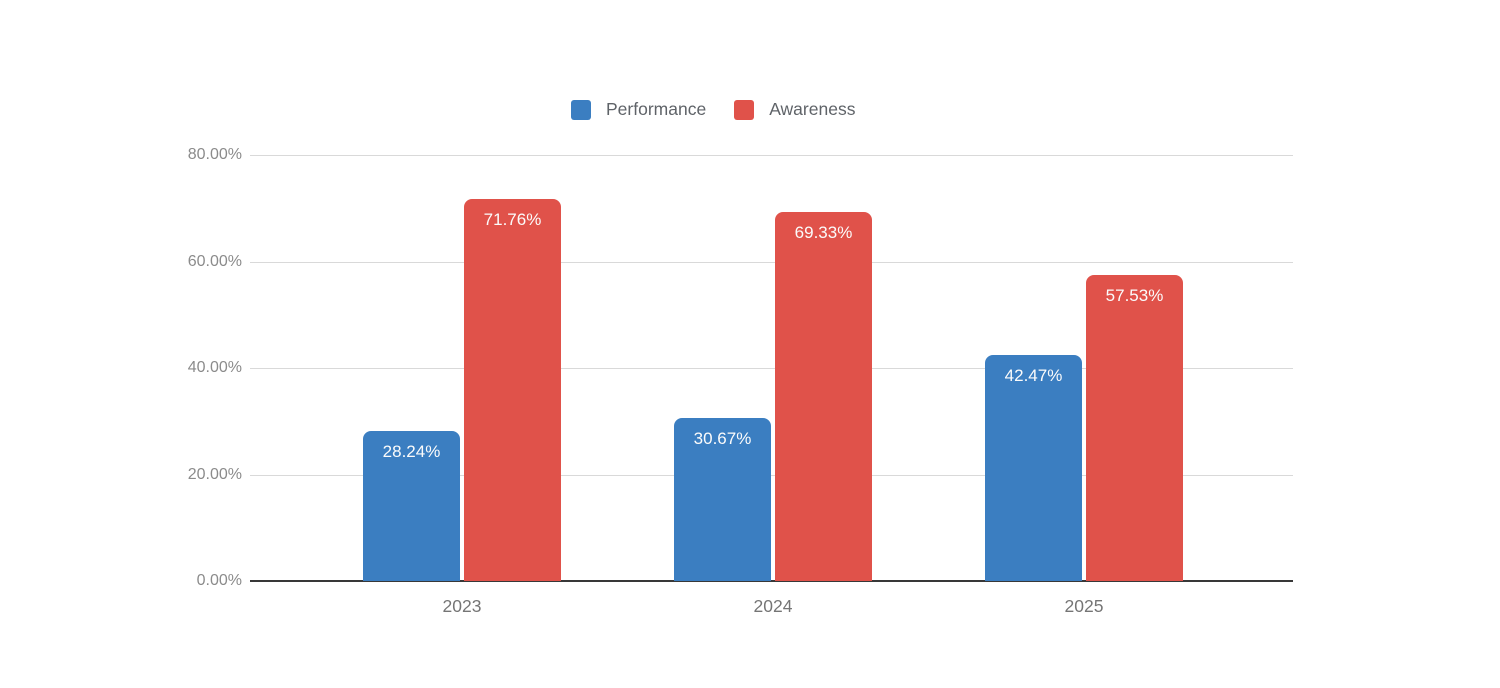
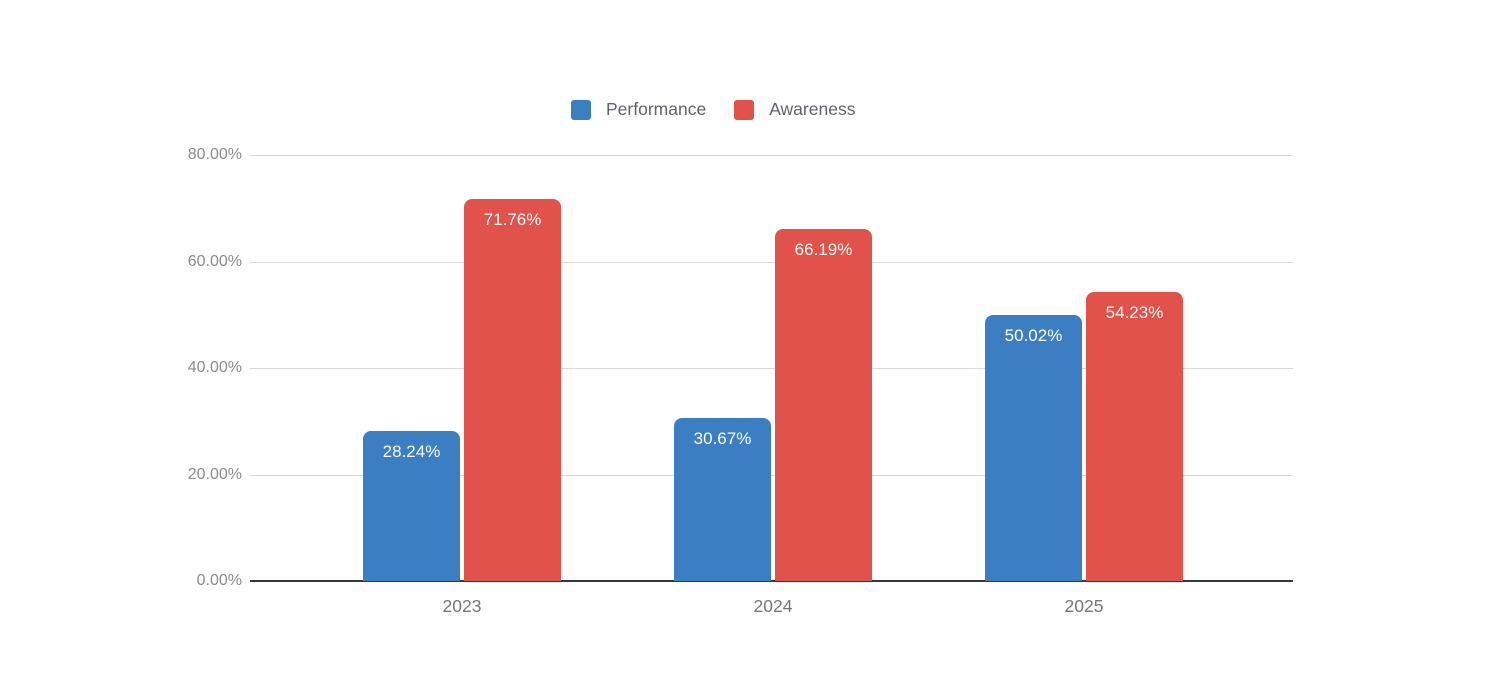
Awareness/2024: 69.33% -> 66.19%
Performance/2025: 42.47% -> 50.02%
Awareness/2025: 57.53% -> 54.23%
